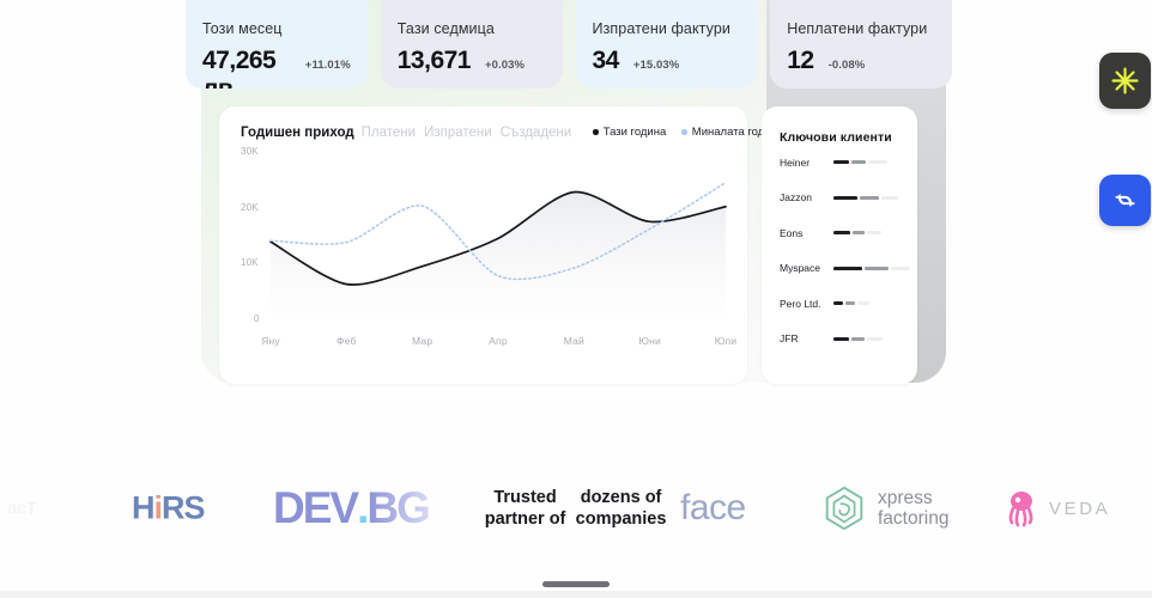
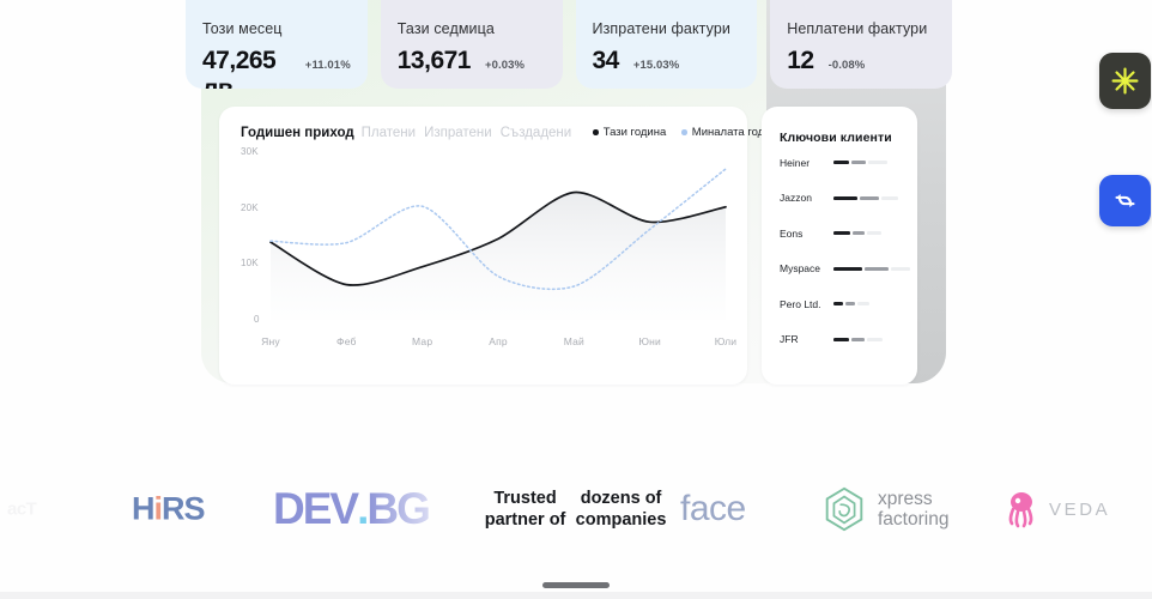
Миналата година/Май: 9K -> 6K
Миналата година/Юли: 24K -> 27K
